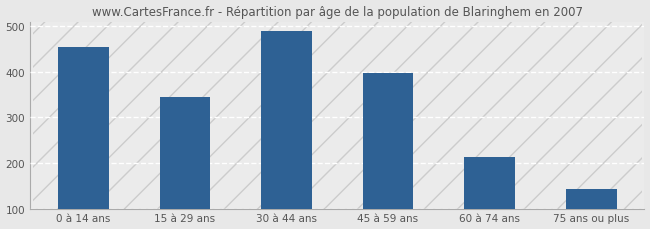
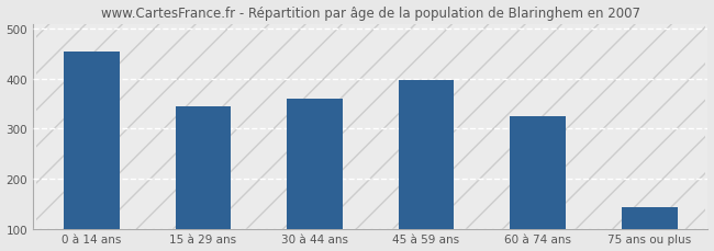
30 à 44 ans: 490 -> 360
60 à 74 ans: 212 -> 325
